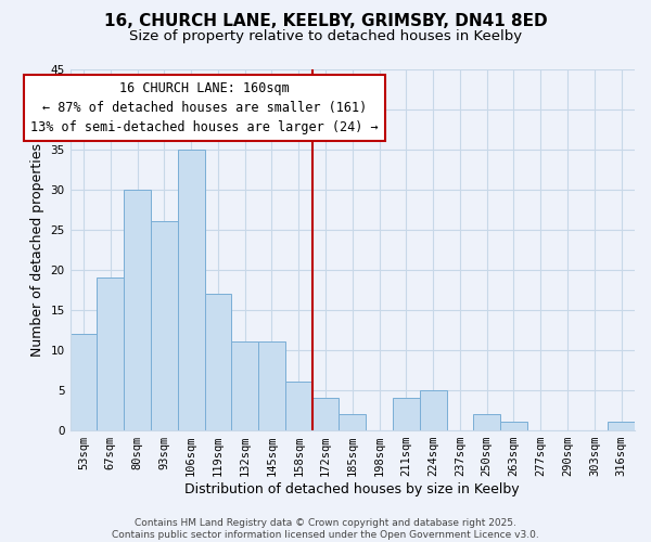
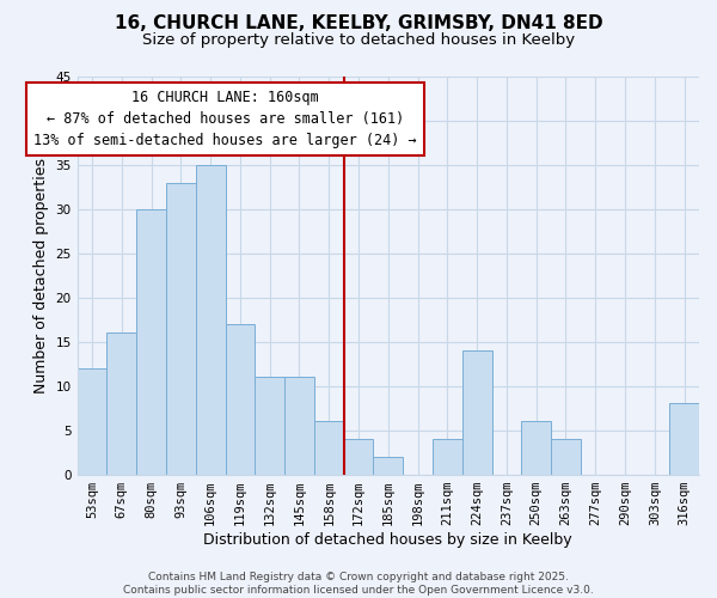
67sqm: 19 -> 16
93sqm: 26 -> 33
224sqm: 5 -> 14
250sqm: 2 -> 6
263sqm: 1 -> 4
316sqm: 1 -> 8
